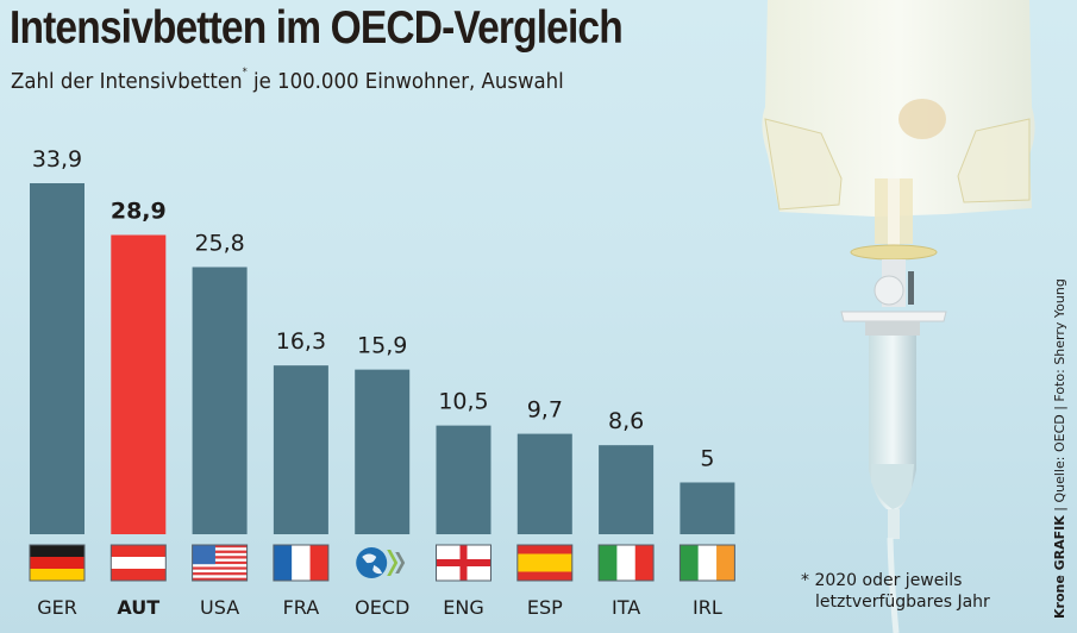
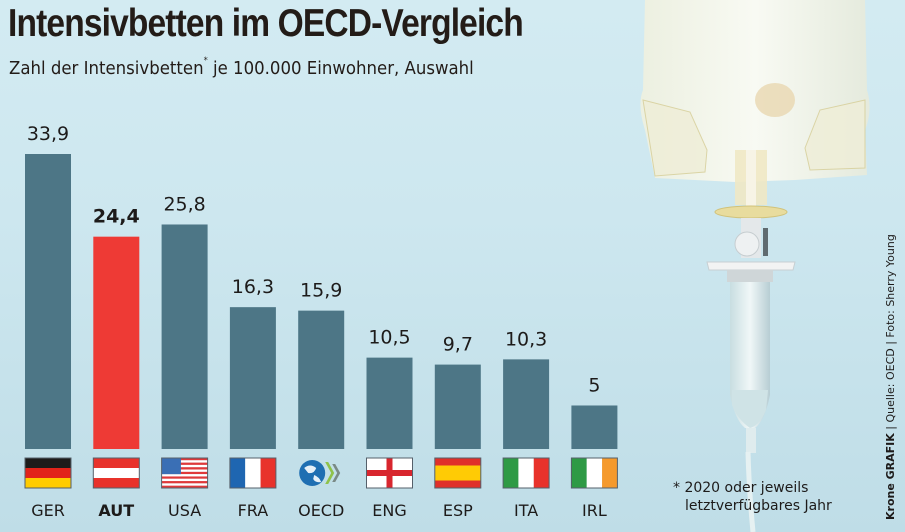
AUT: 28,9 -> 24,4
ITA: 8,6 -> 10,3
